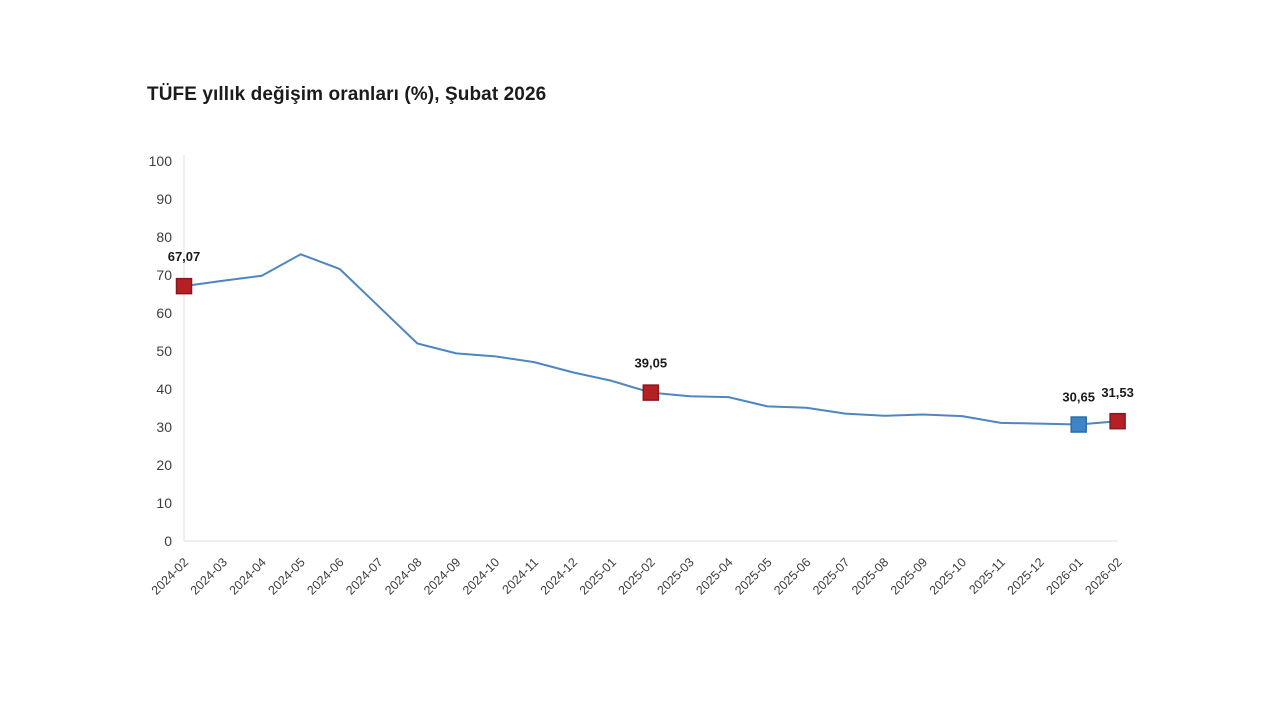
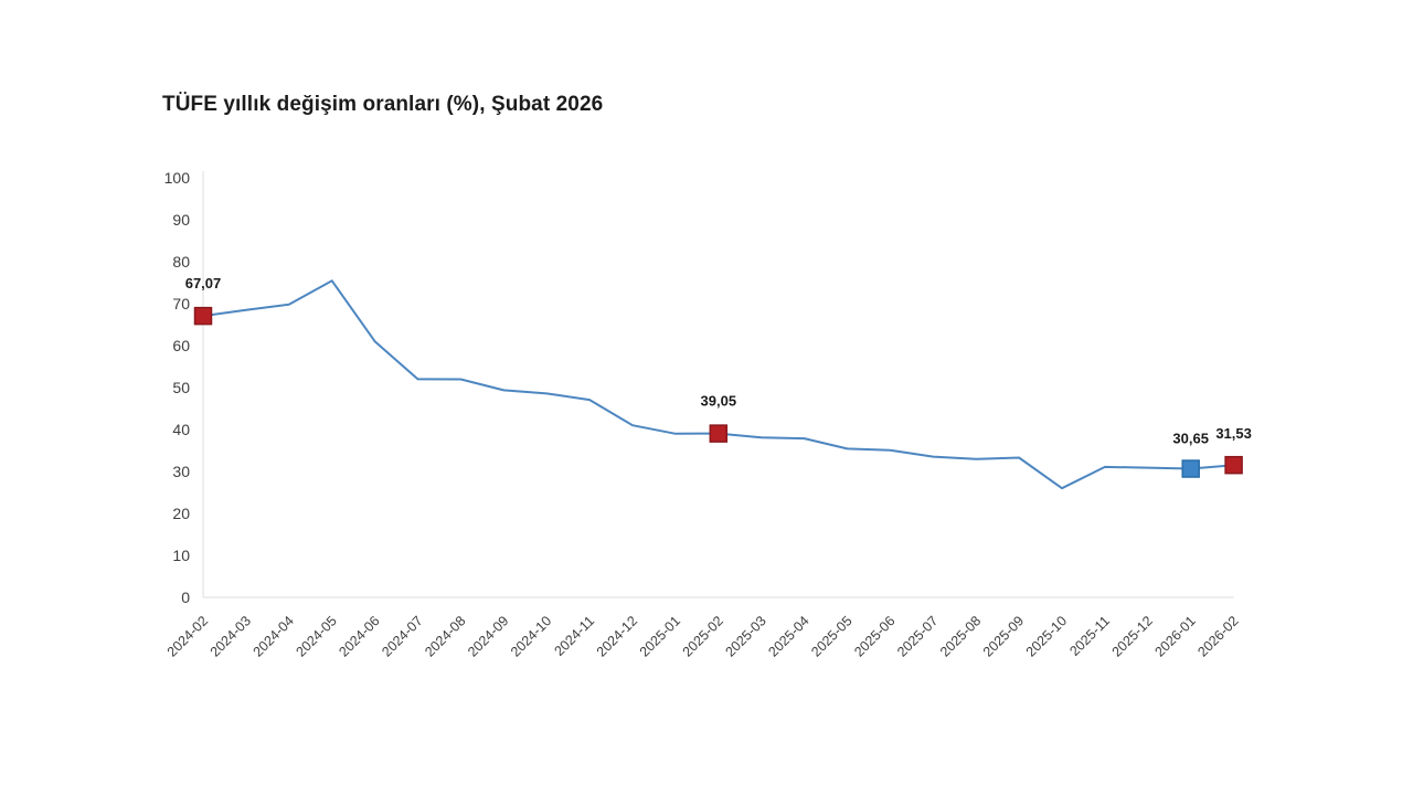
2024-06: 72 -> 61
2024-07: 62 -> 52
2024-12: 44 -> 41
2025-01: 42 -> 39
2025-10: 33 -> 26
